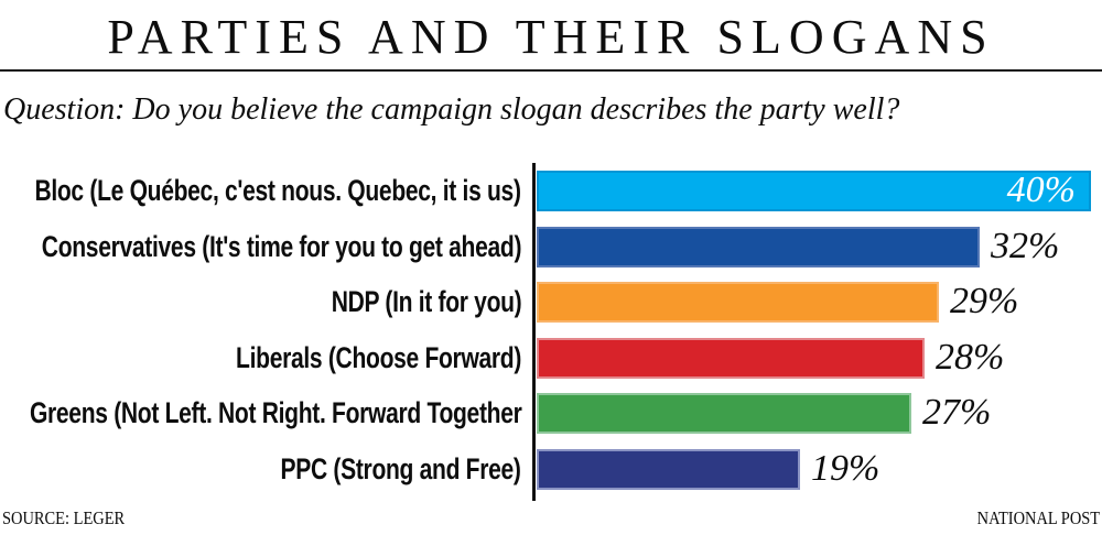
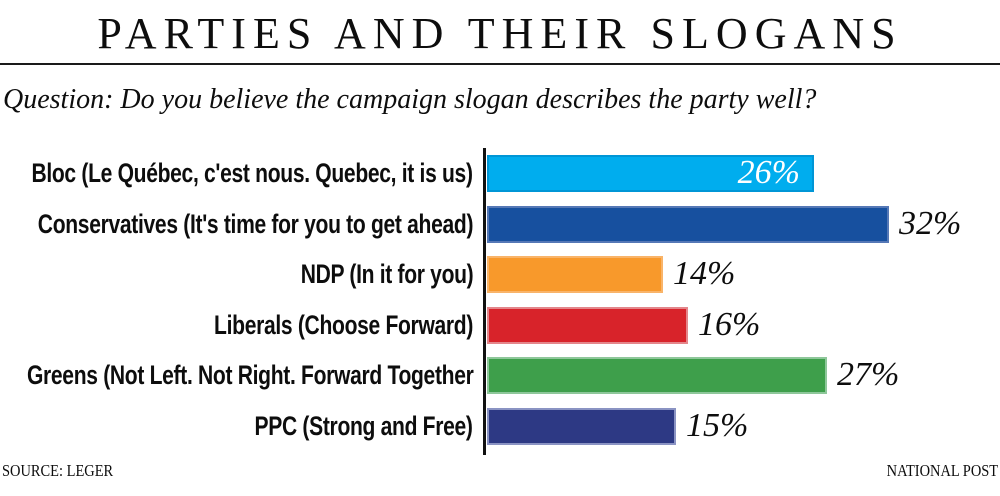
Bloc (Le Québec, c'est nous. Quebec, it is us): 40% -> 26%
NDP (In it for you): 29% -> 14%
Liberals (Choose Forward): 28% -> 16%
PPC (Strong and Free): 19% -> 15%
